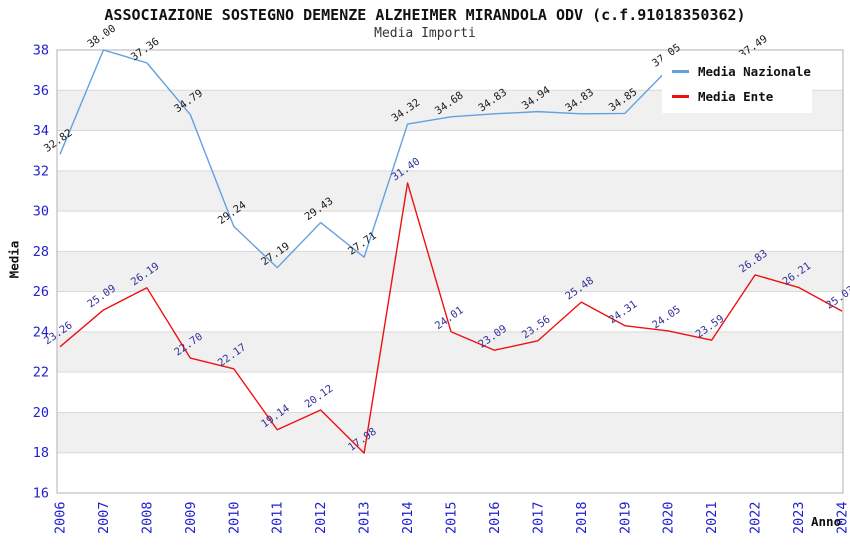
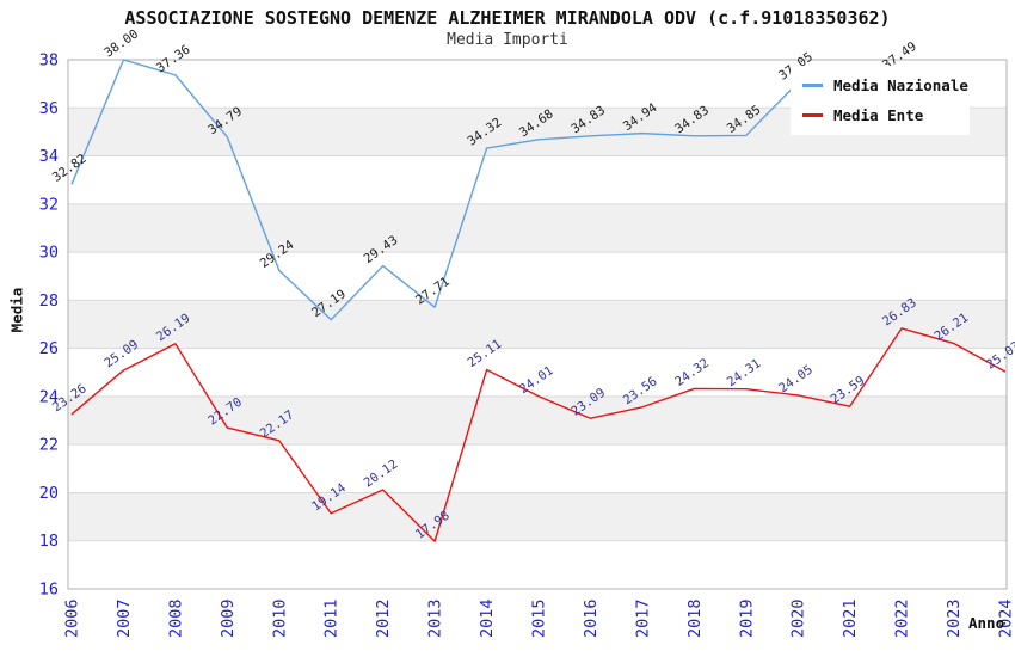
Media Ente/2014: 31.40 -> 25.11
Media Ente/2018: 25.48 -> 24.32
